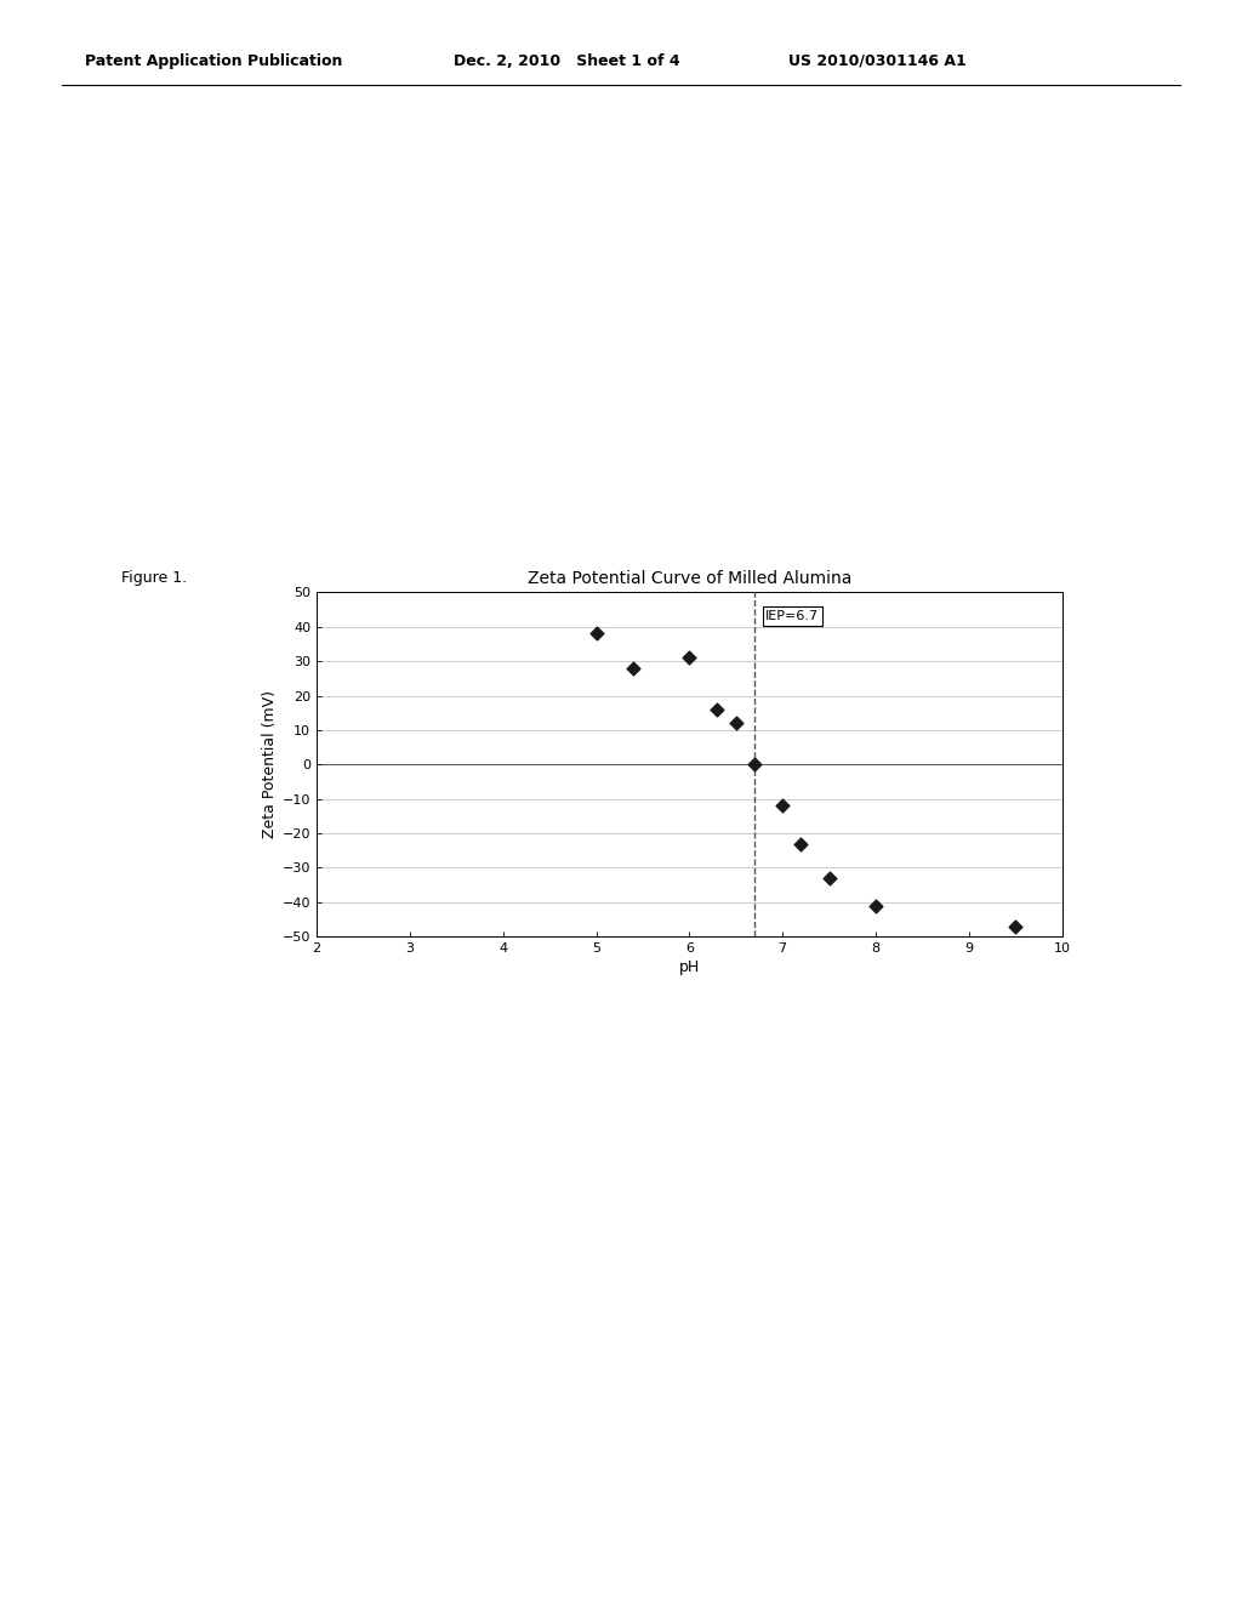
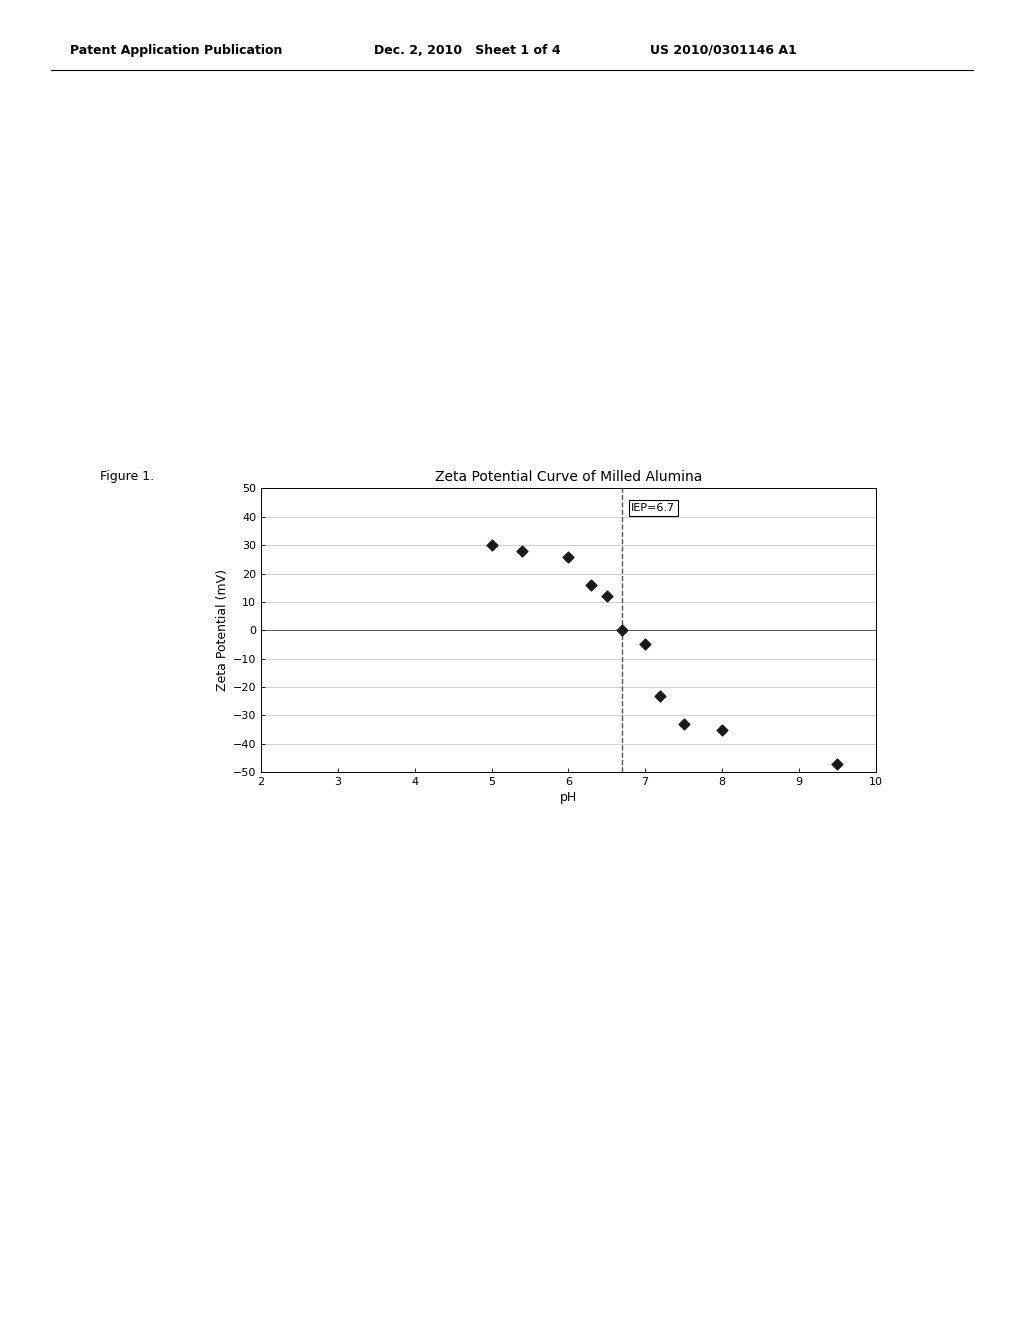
5: 38 -> 30
6: 31 -> 26
7: -12 -> -5
8: -41 -> -35
